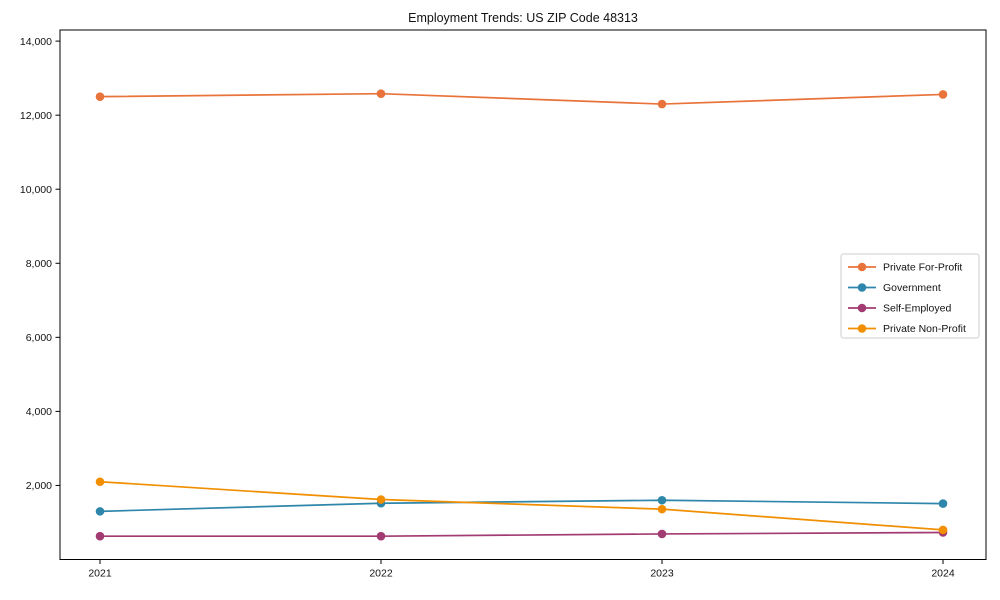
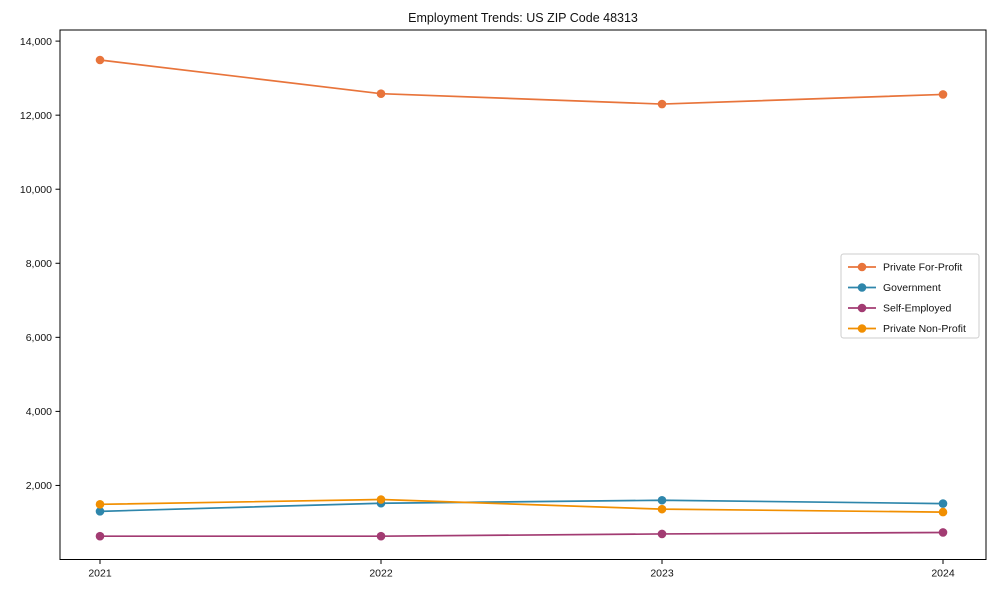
Private For-Profit/2021: 12500 -> 13500
Private Non-Profit/2021: 2100 -> 1500
Private Non-Profit/2024: 800 -> 1300
